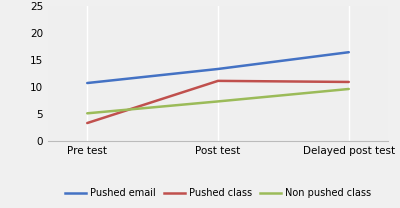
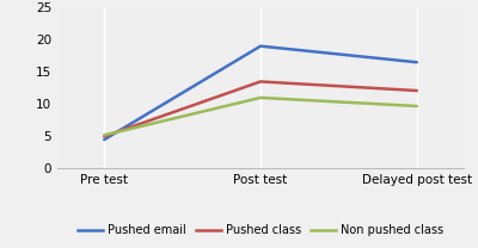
Pushed email/Pre test: 10.8 -> 4.5
Pushed class/Pre test: 3.4 -> 5.0
Pushed email/Post test: 13.4 -> 19.0
Pushed class/Post test: 11.2 -> 13.5
Non pushed class/Post test: 7.4 -> 11.0
Pushed class/Delayed post test: 11.0 -> 12.1
